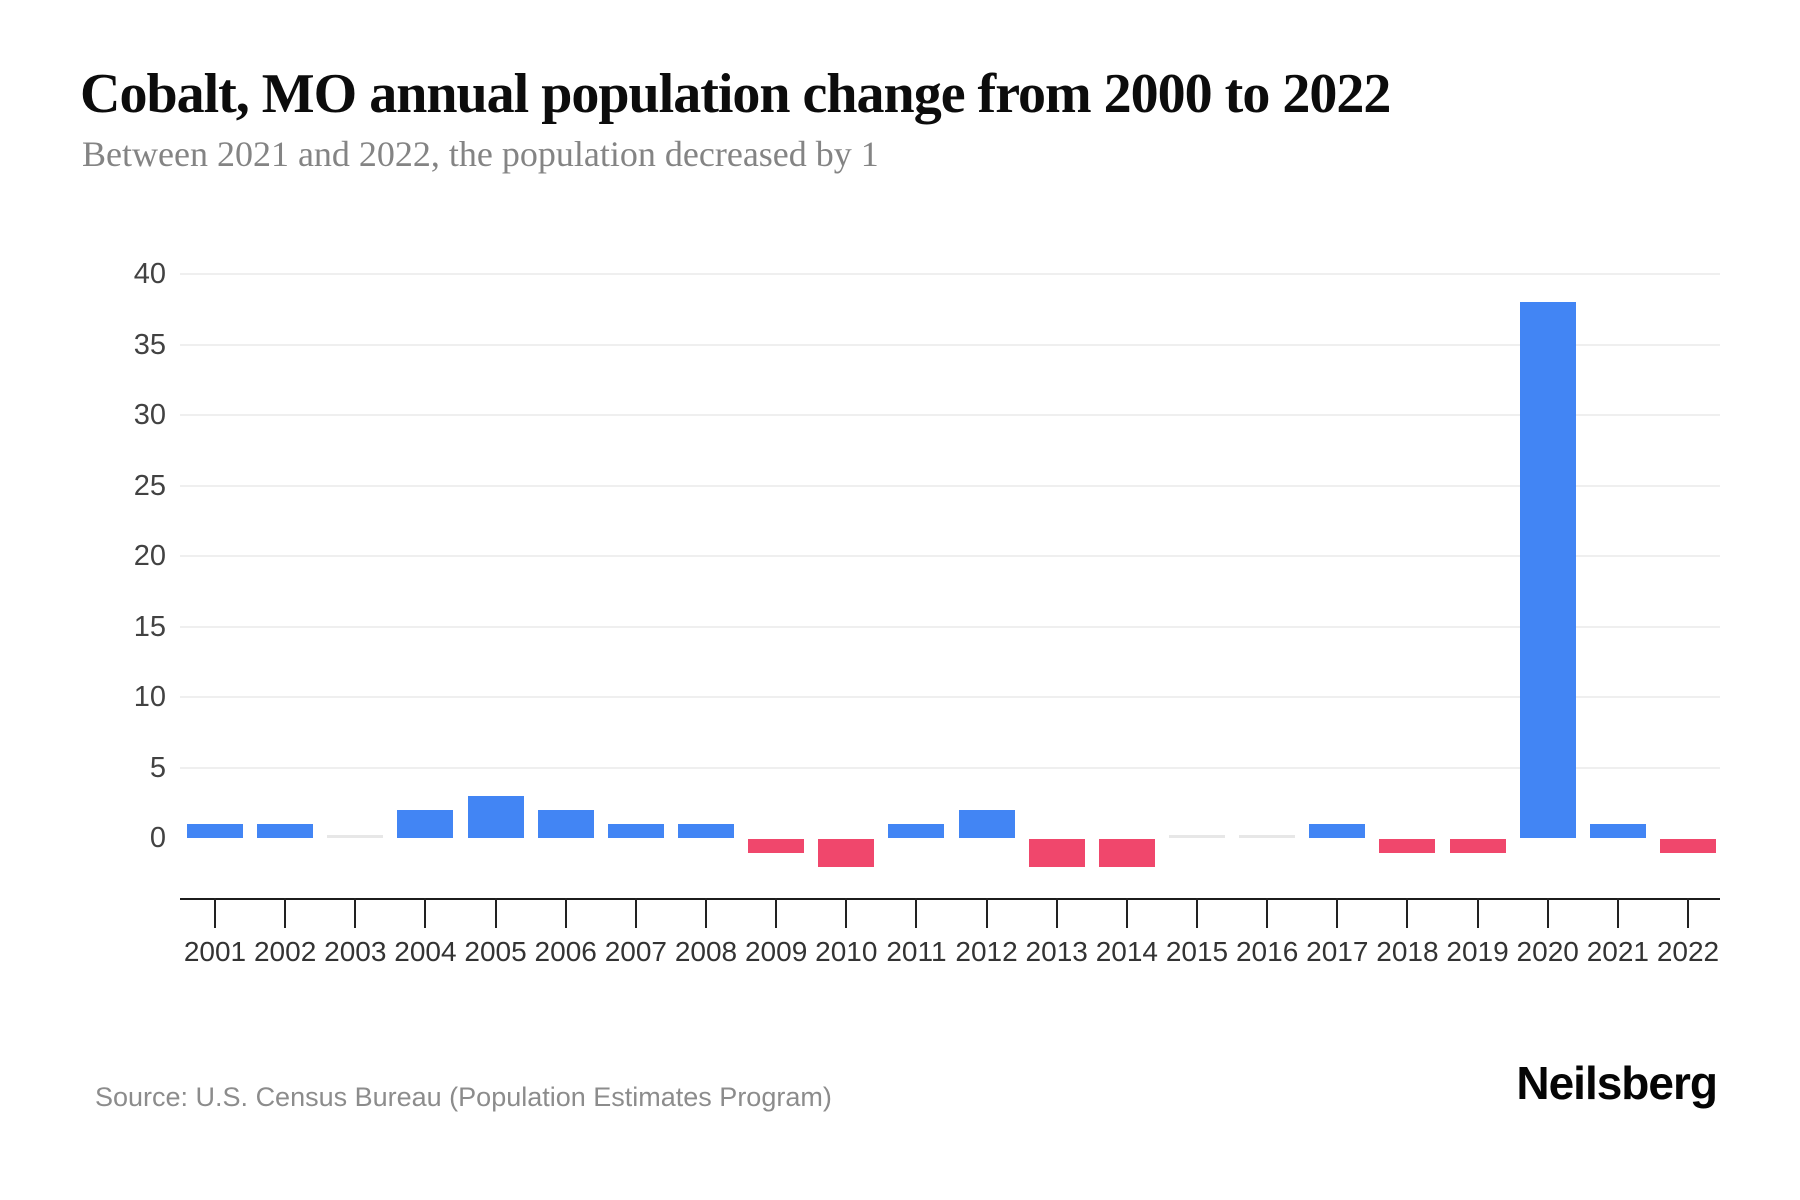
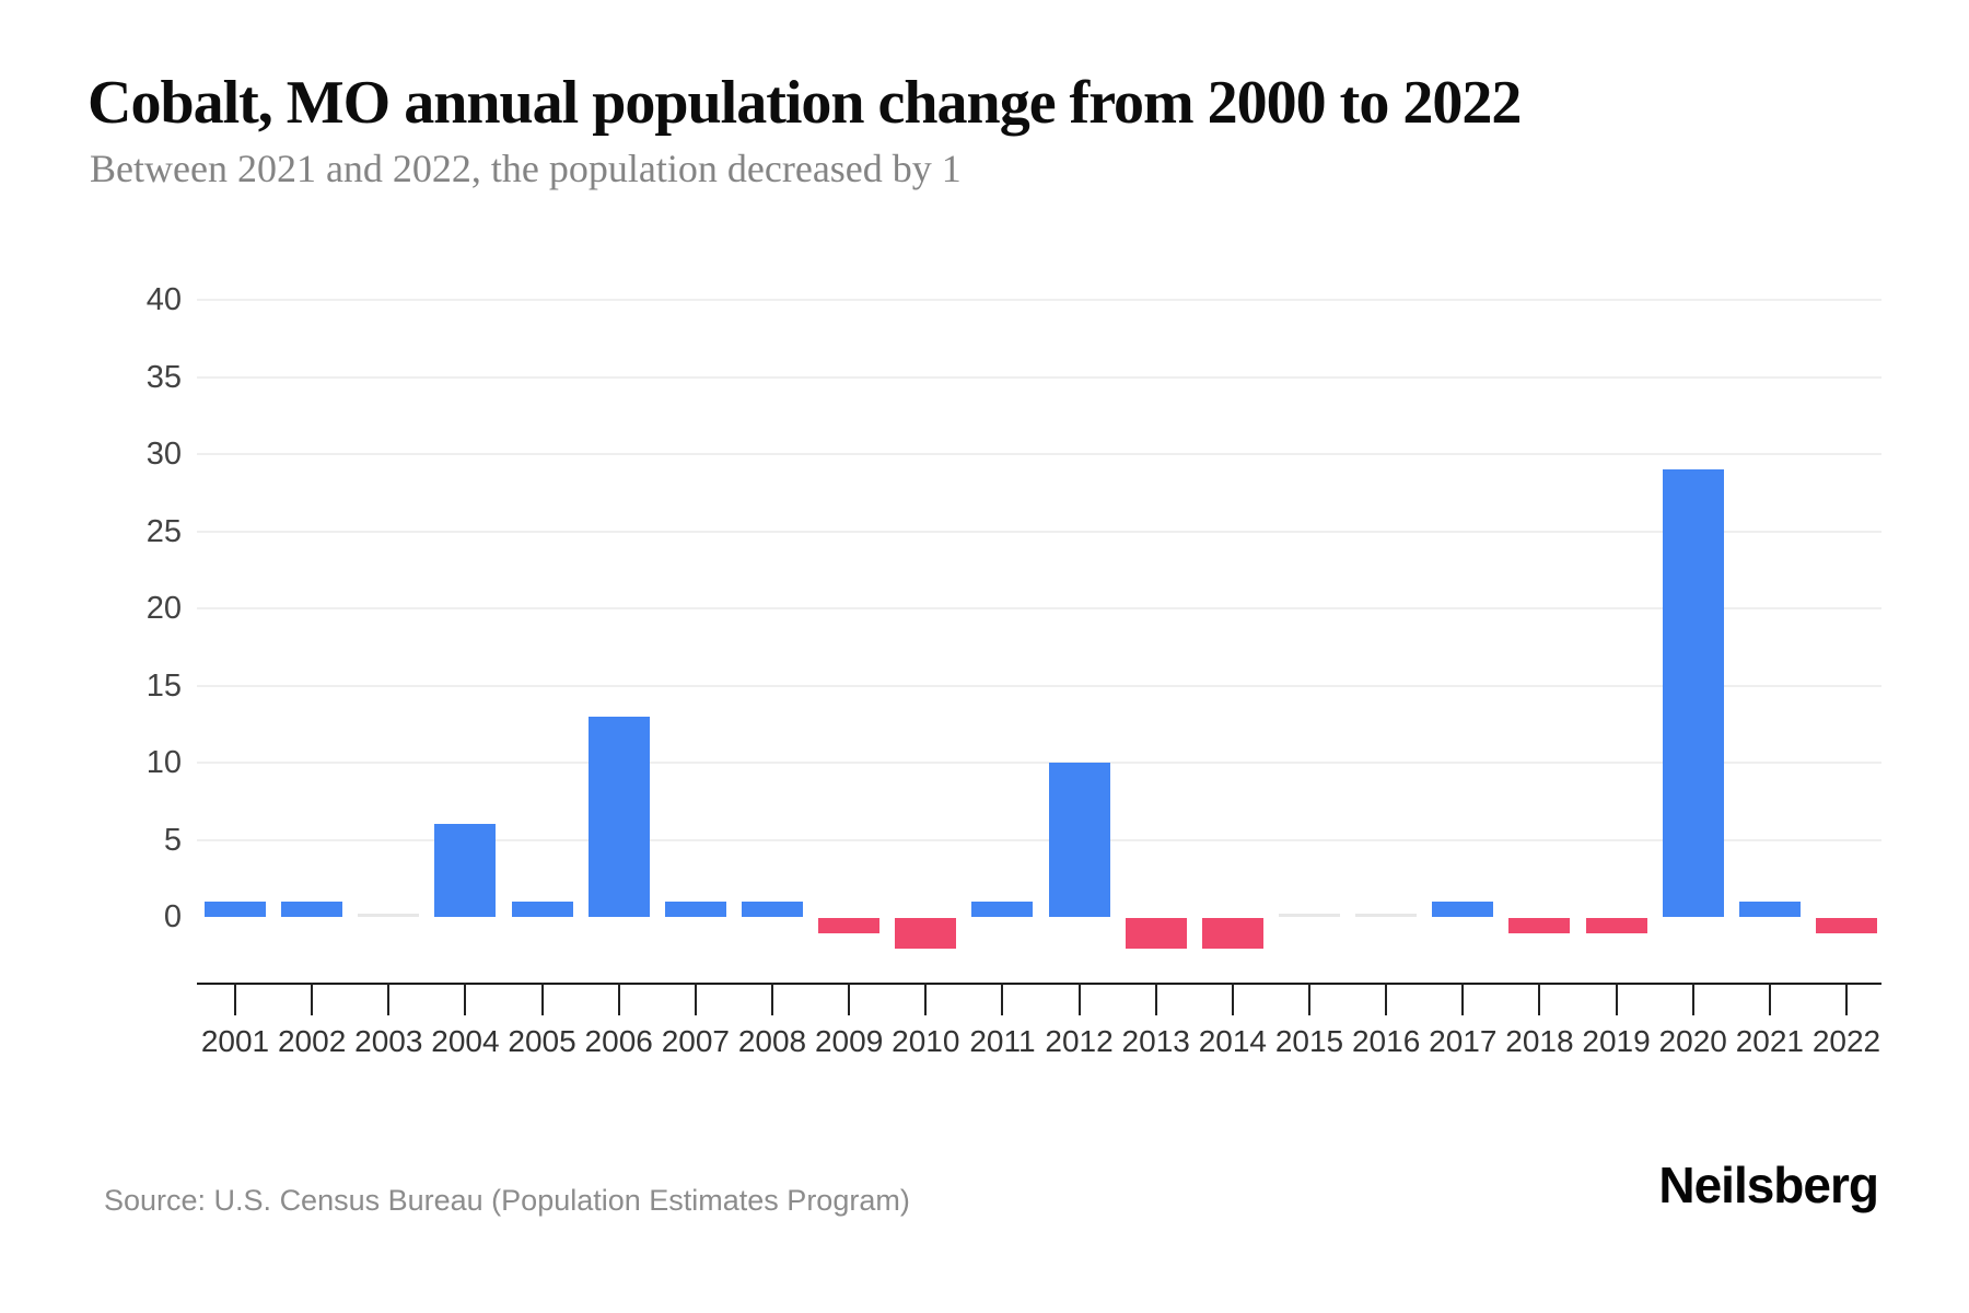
2004: 2 -> 6
2005: 3 -> 1
2006: 2 -> 13
2012: 2 -> 10
2020: 38 -> 29
